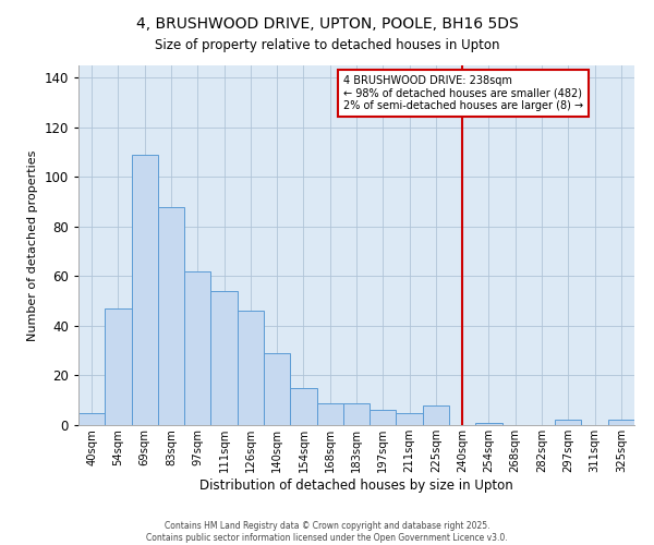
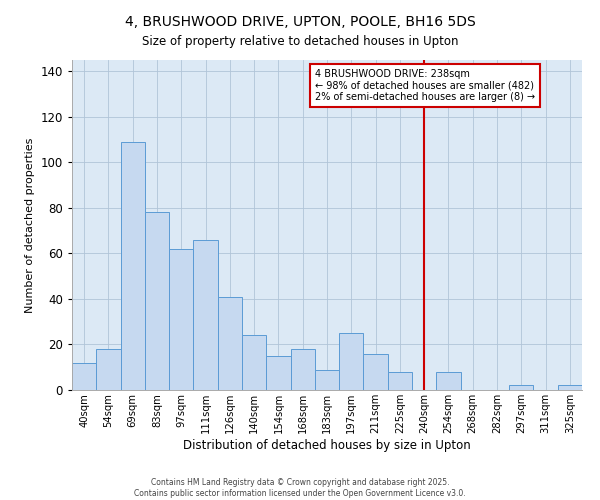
40sqm: 5 -> 12
54sqm: 47 -> 18
83sqm: 88 -> 78
111sqm: 54 -> 66
126sqm: 46 -> 41
140sqm: 29 -> 24
168sqm: 9 -> 18
197sqm: 6 -> 25
211sqm: 5 -> 16
254sqm: 1 -> 8
